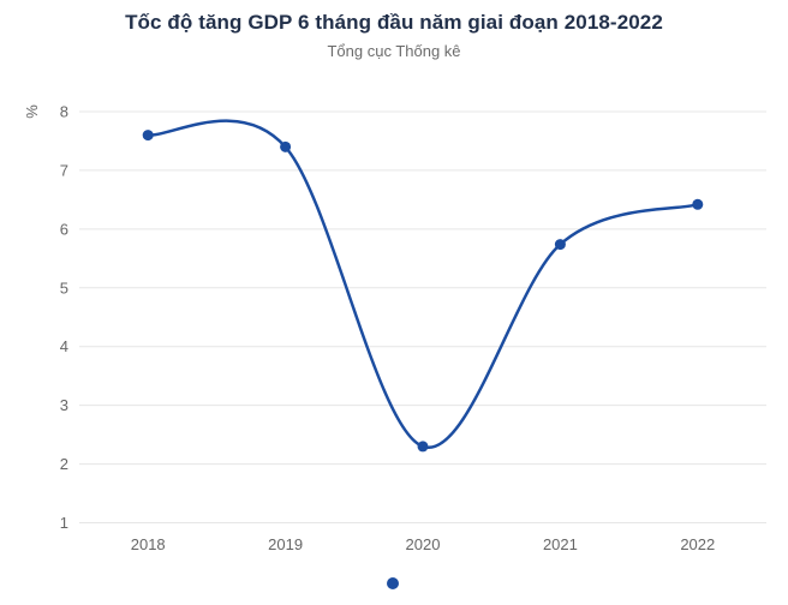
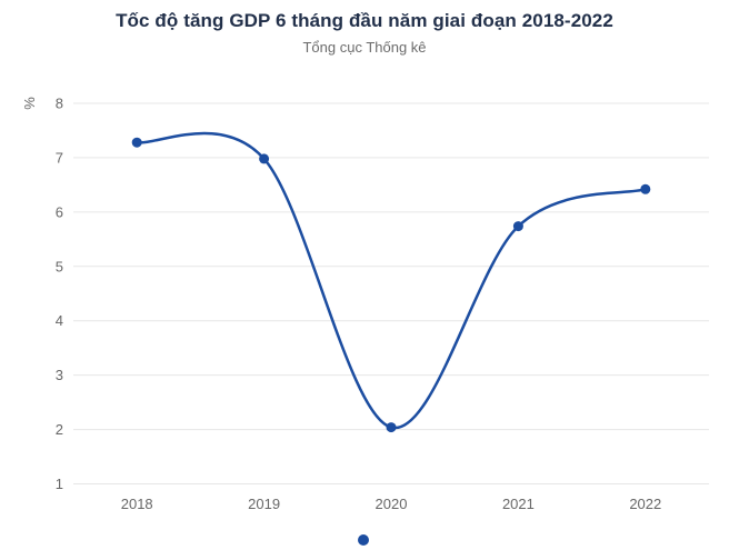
2018: 7.6 -> 7.3
2019: 7.4 -> 7.0
2020: 2.3 -> 2.0
